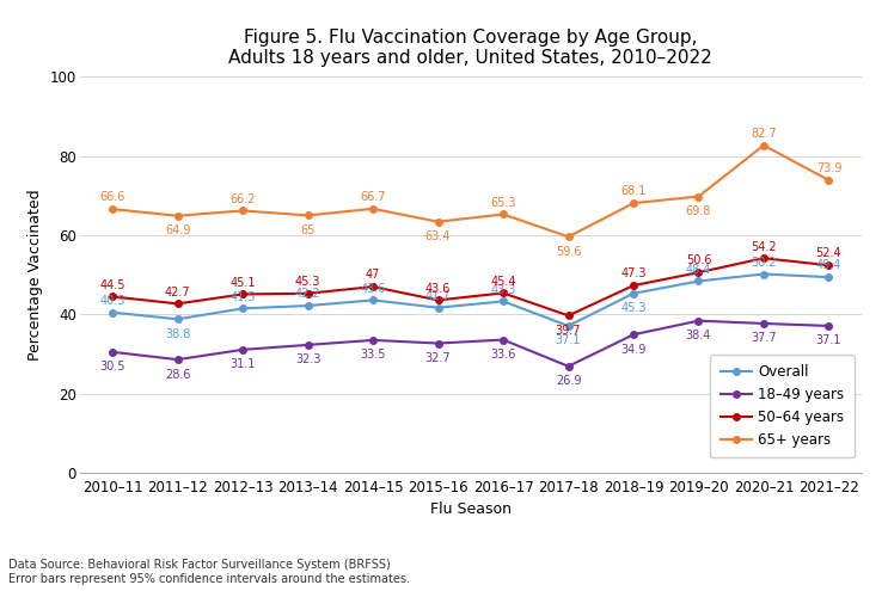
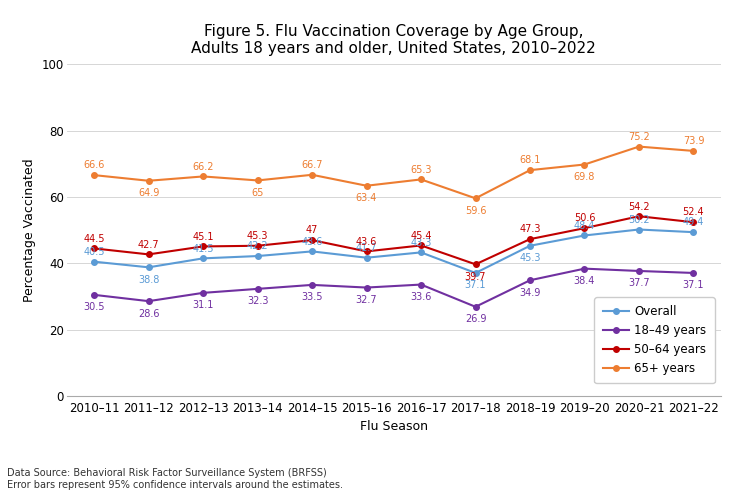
65+ years/2020–21: 82.7 -> 75.2
